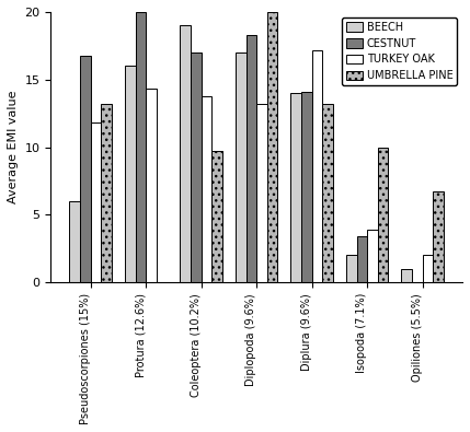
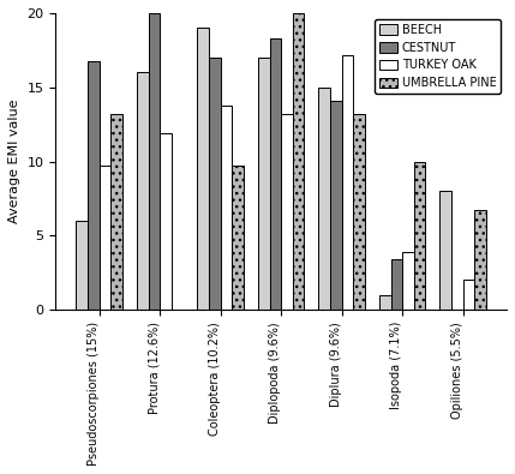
TURKEY OAK/Pseudoscorpiones (15%): 11.8 -> 9.7
TURKEY OAK/Protura (12.6%): 14.3 -> 11.9
BEECH/Diplura (9.6%): 14 -> 15
BEECH/Isopoda (7.1%): 2 -> 1
BEECH/Opiliones (5.5%): 1 -> 8
